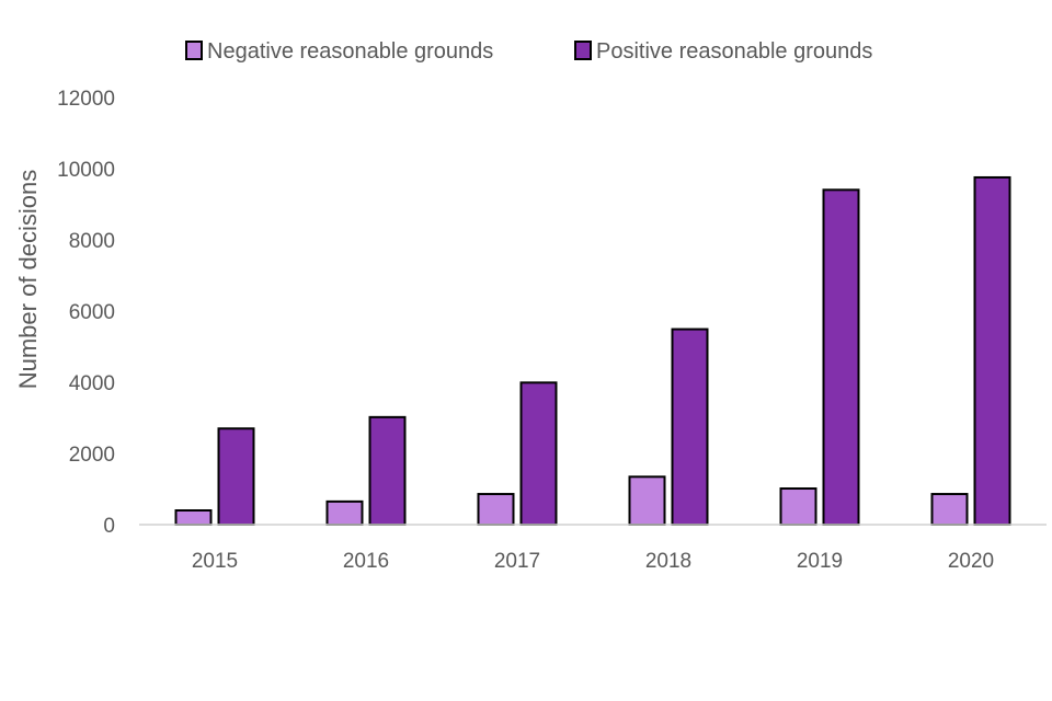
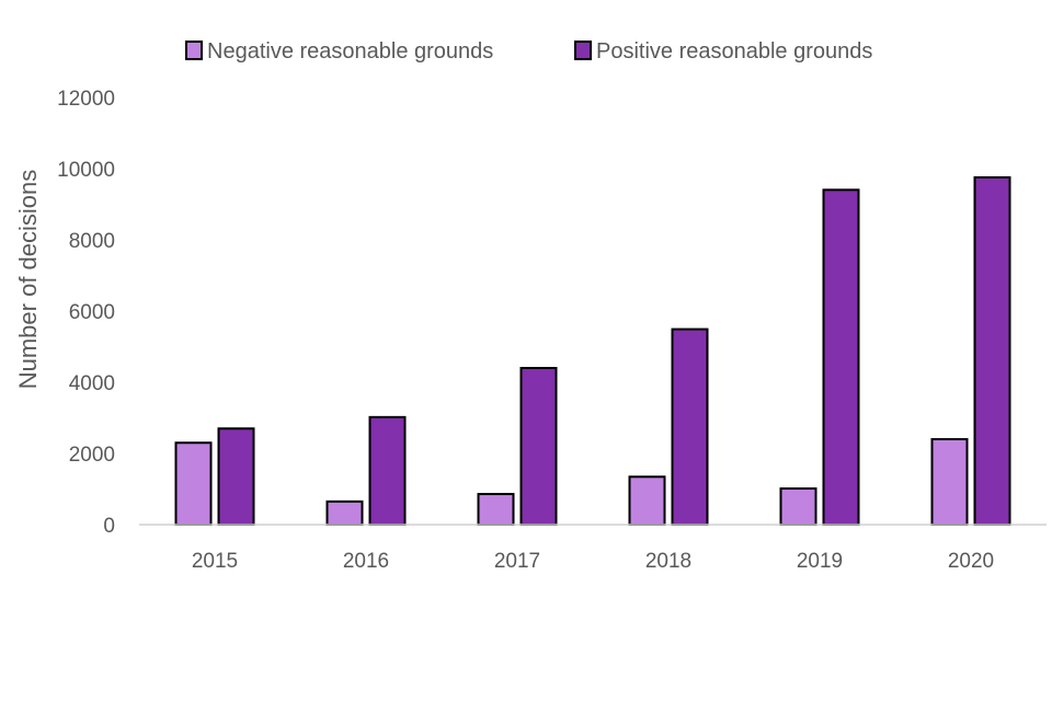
Negative reasonable grounds/2015: 400 -> 2300
Positive reasonable grounds/2017: 4000 -> 4400
Negative reasonable grounds/2020: 900 -> 2400
